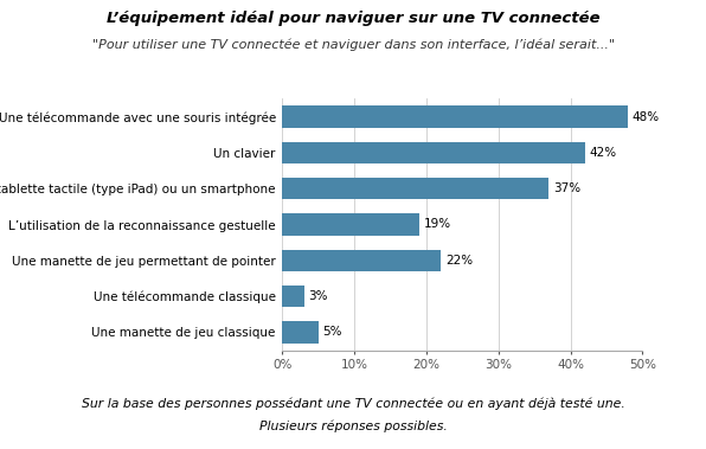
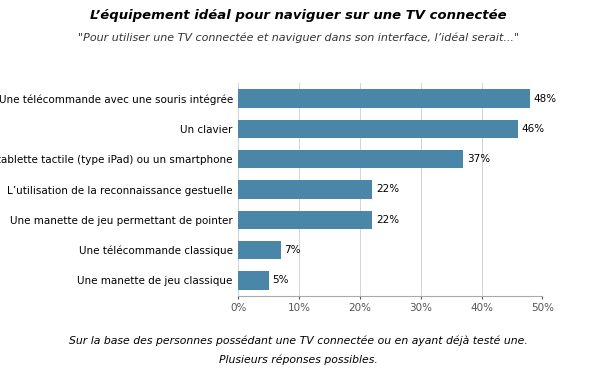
Un clavier: 42% -> 46%
L’utilisation de la reconnaissance gestuelle: 19% -> 22%
Une télécommande classique: 3% -> 7%
